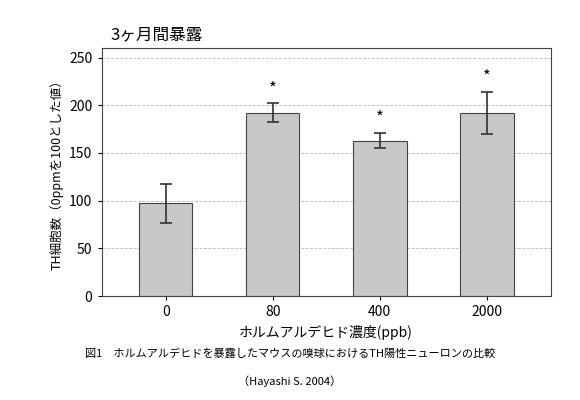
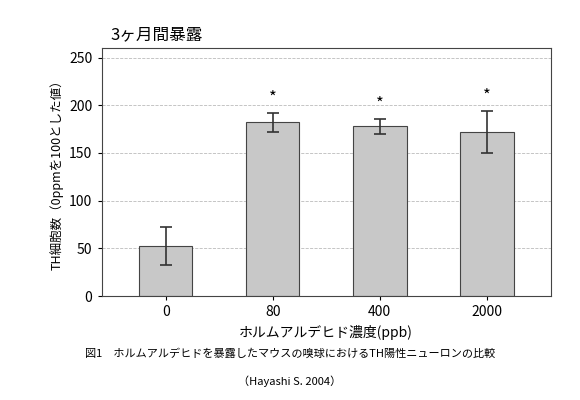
0: 97 -> 52
80: 192 -> 182
400: 163 -> 178
2000: 192 -> 172
